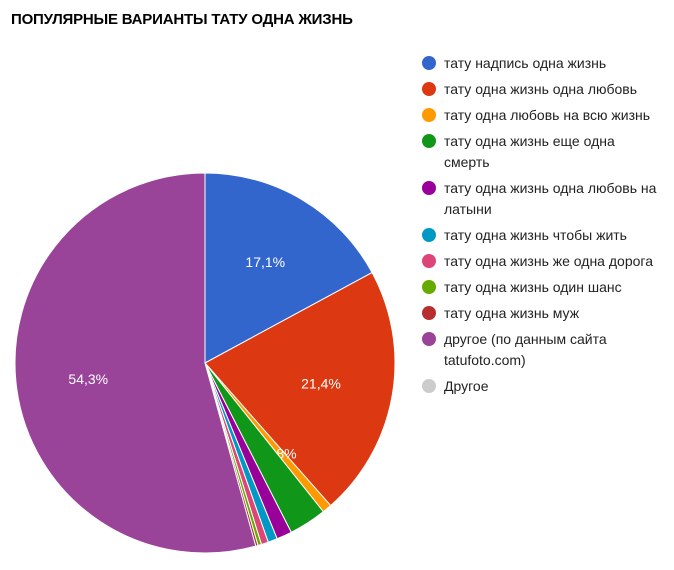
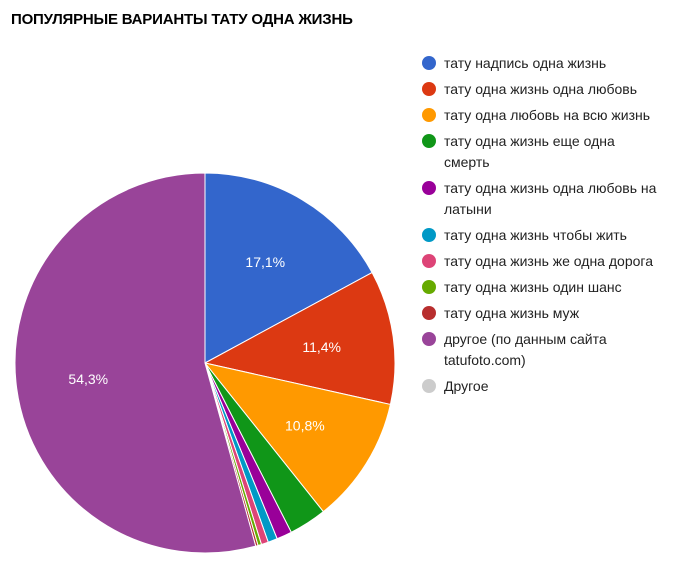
тату одна жизнь одна любовь: 21,4% -> 11,4%
тату одна любовь на всю жизнь: 0,8% -> 10,8%
